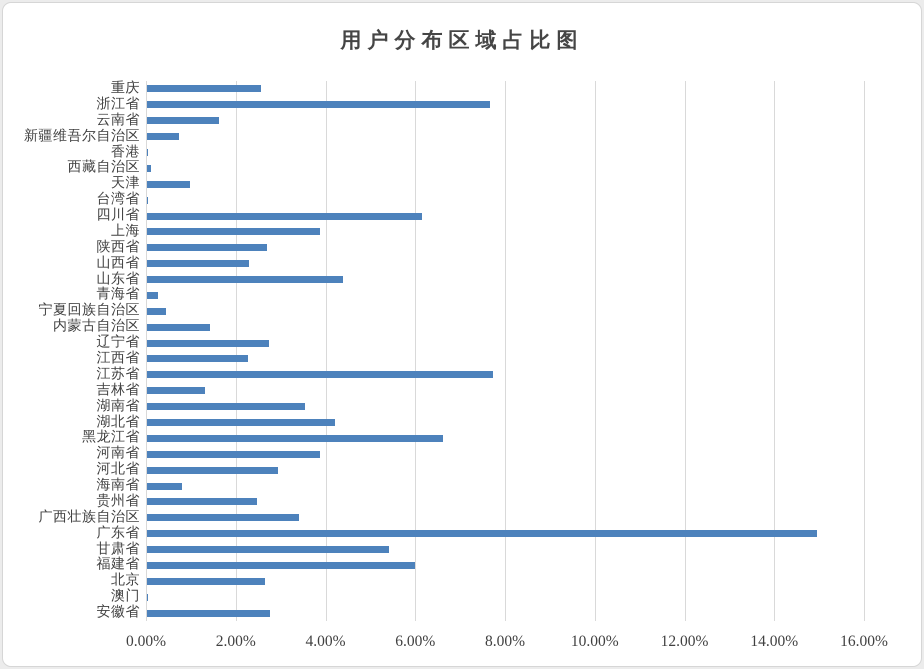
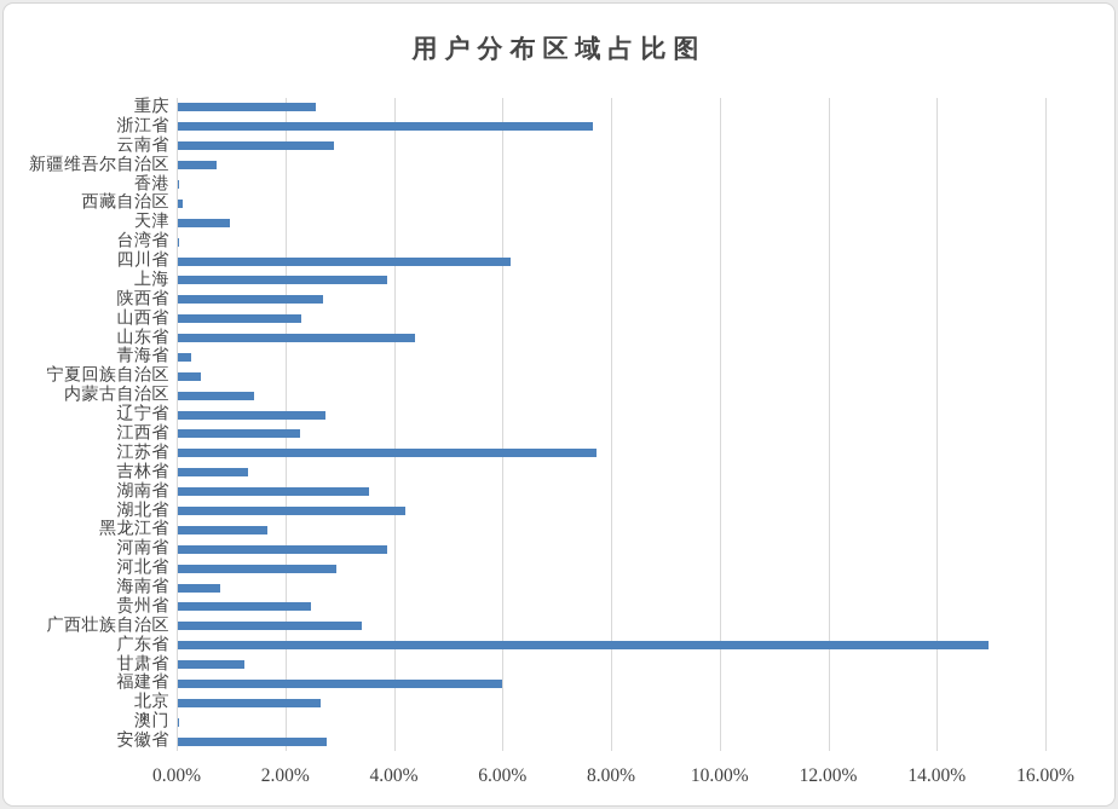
云南省: 1.6% -> 2.9%
黑龙江省: 6.6% -> 1.7%
甘肃省: 5.4% -> 1.2%
